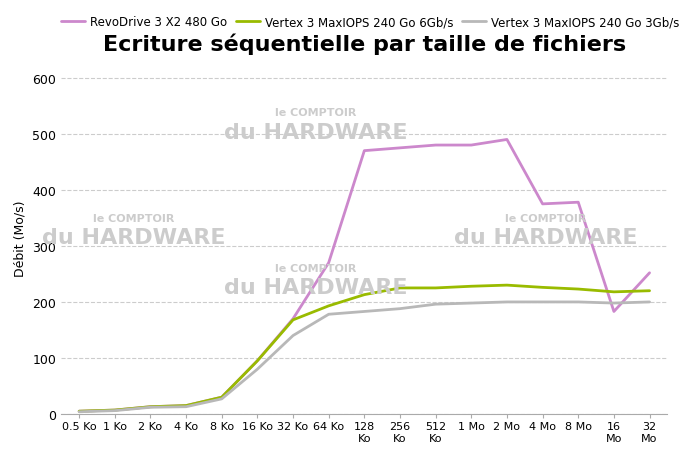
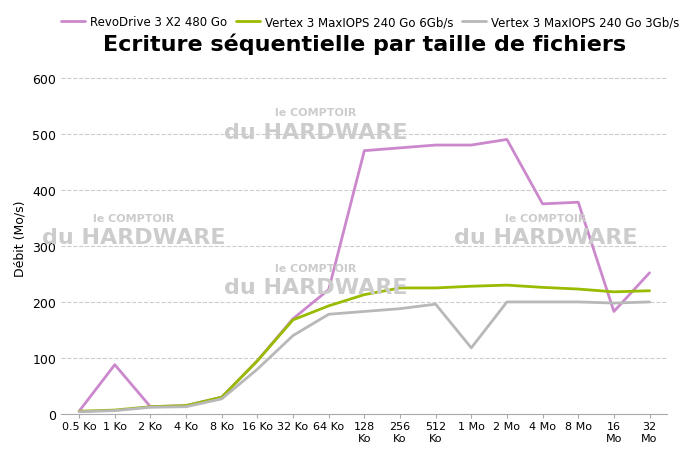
RevoDrive 3 X2 480 Go/1 Ko: 7 -> 88
RevoDrive 3 X2 480 Go/64 Ko: 270 -> 222
Vertex 3 MaxIOPS 240 Go 3Gb/s/1 Mo: 198 -> 118
